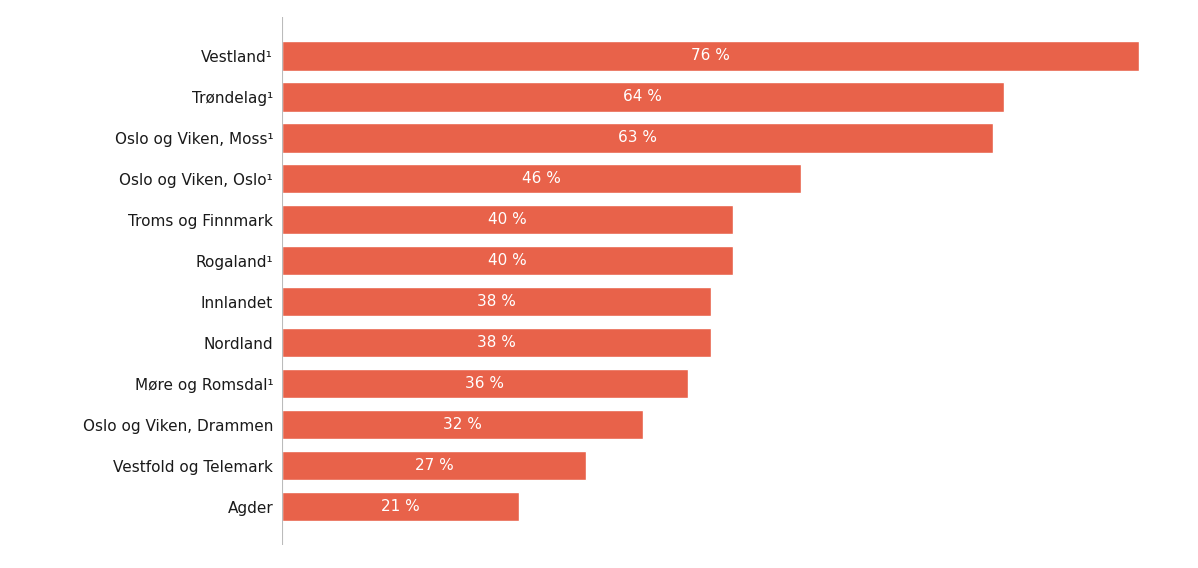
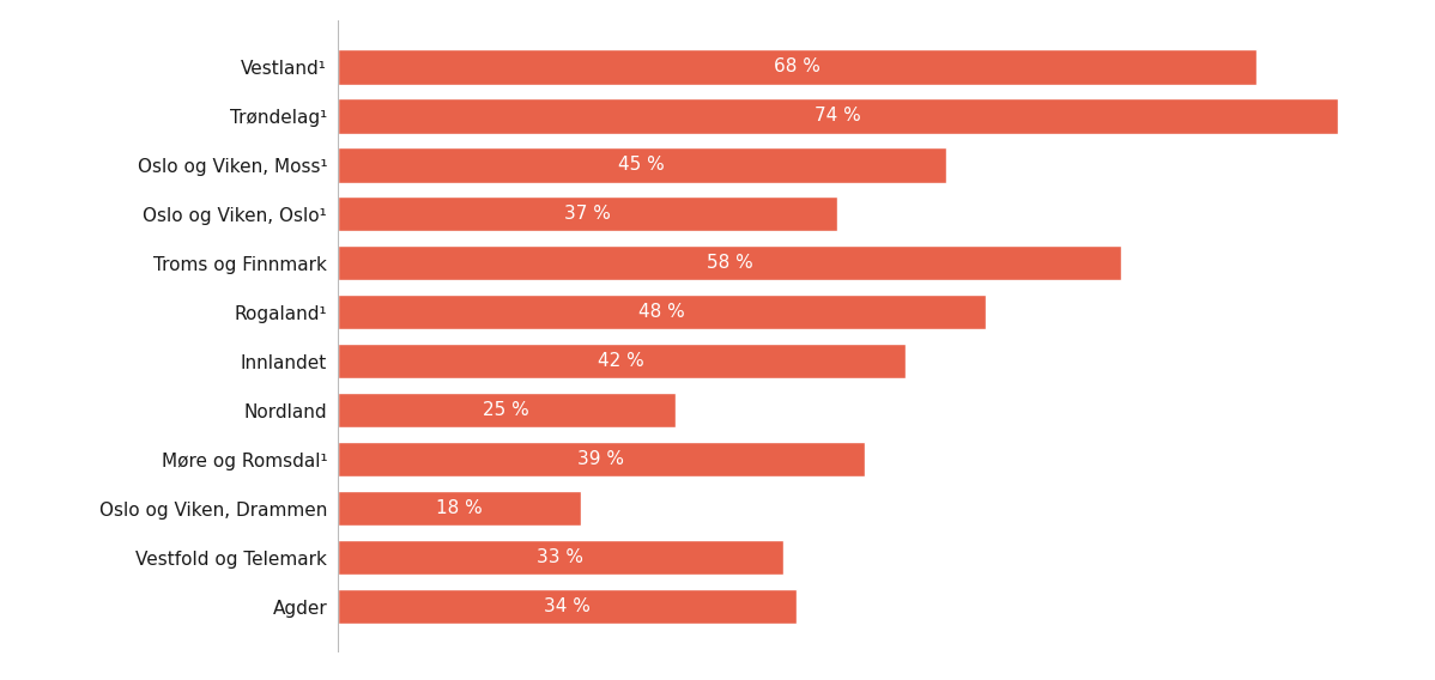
Vestland¹: 76 -> 68
Trøndelag¹: 64 -> 74
Oslo og Viken, Moss¹: 63 -> 45
Oslo og Viken, Oslo¹: 46 -> 37
Troms og Finnmark: 40 -> 58
Rogaland¹: 40 -> 48
Innlandet: 38 -> 42
Nordland: 38 -> 25
Møre og Romsdal¹: 36 -> 39
Oslo og Viken, Drammen: 32 -> 18
Vestfold og Telemark: 27 -> 33
Agder: 21 -> 34
